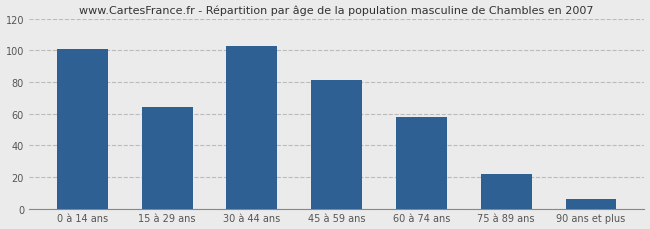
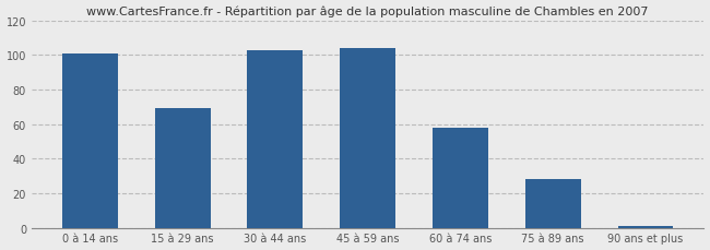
15 à 29 ans: 64 -> 69
45 à 59 ans: 81 -> 104
75 à 89 ans: 22 -> 28
90 ans et plus: 6 -> 1
